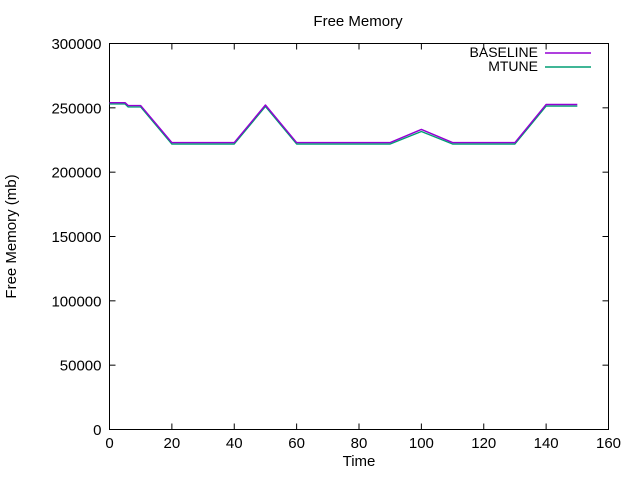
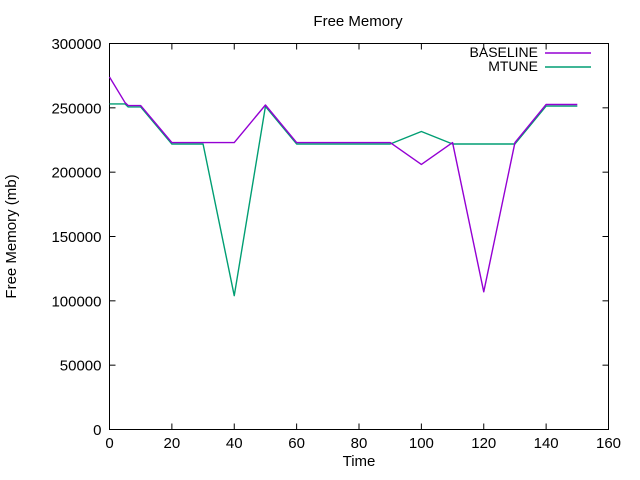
BASELINE/0: 254000 -> 274000
MTUNE/40: 222000 -> 104000
BASELINE/100: 233000 -> 206000
BASELINE/120: 223000 -> 107000
